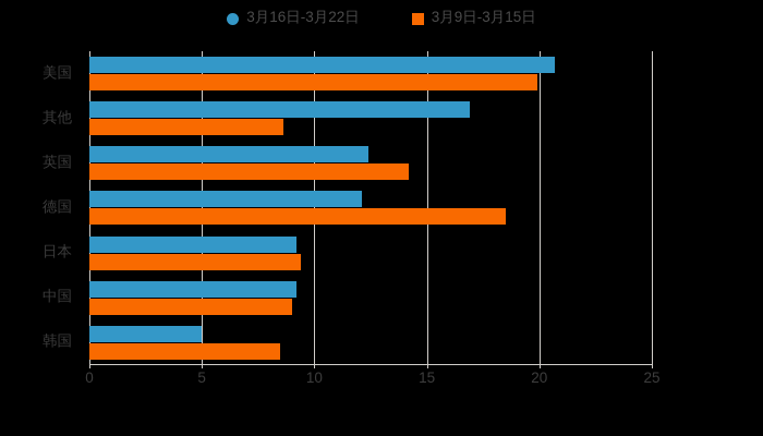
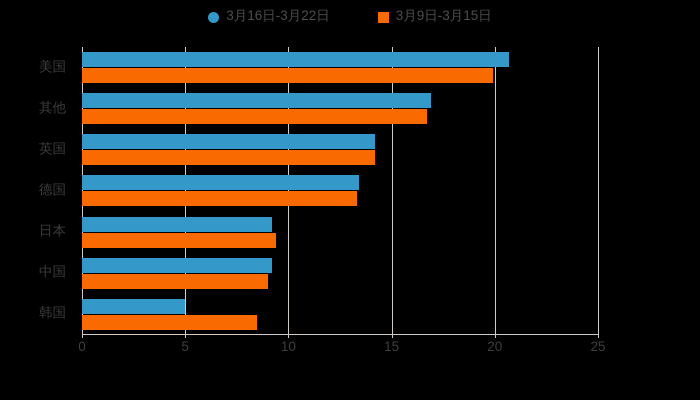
3月9日-3月15日/其他: 8.6 -> 16.7
3月16日-3月22日/英国: 12.4 -> 14.2
3月16日-3月22日/德国: 12.1 -> 13.4
3月9日-3月15日/德国: 18.5 -> 13.3
